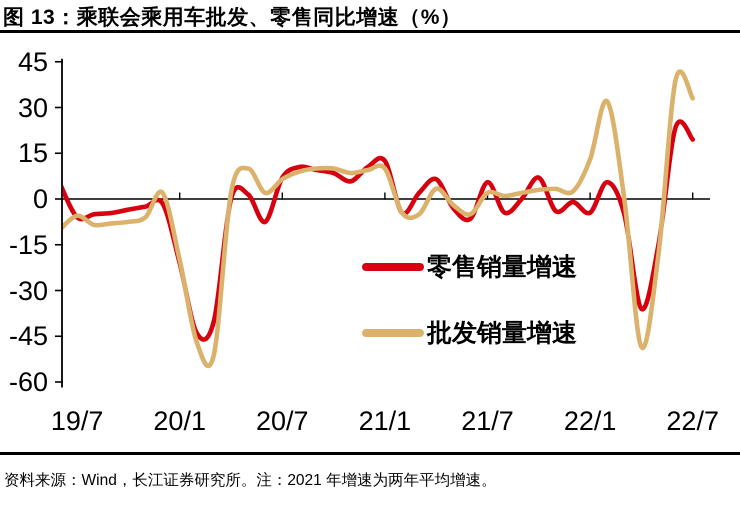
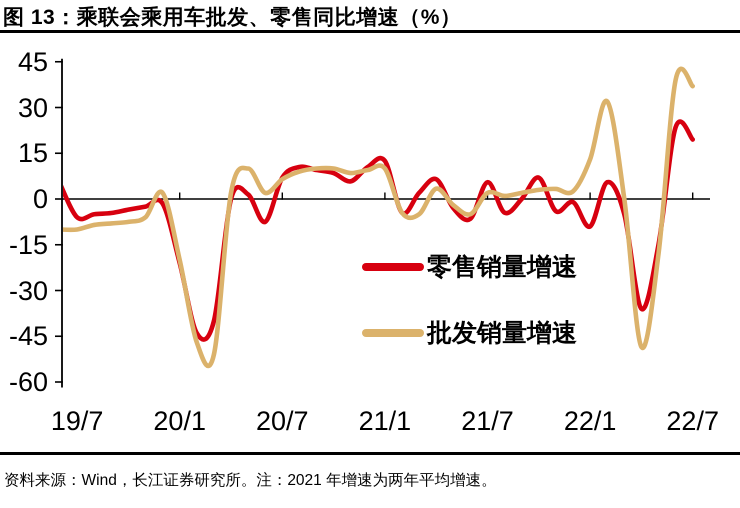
批发销量增速/19/7: -6 -> -10
零售销量增速/22/1: -4 -> -9
批发销量增速/22/7: 33 -> 37
